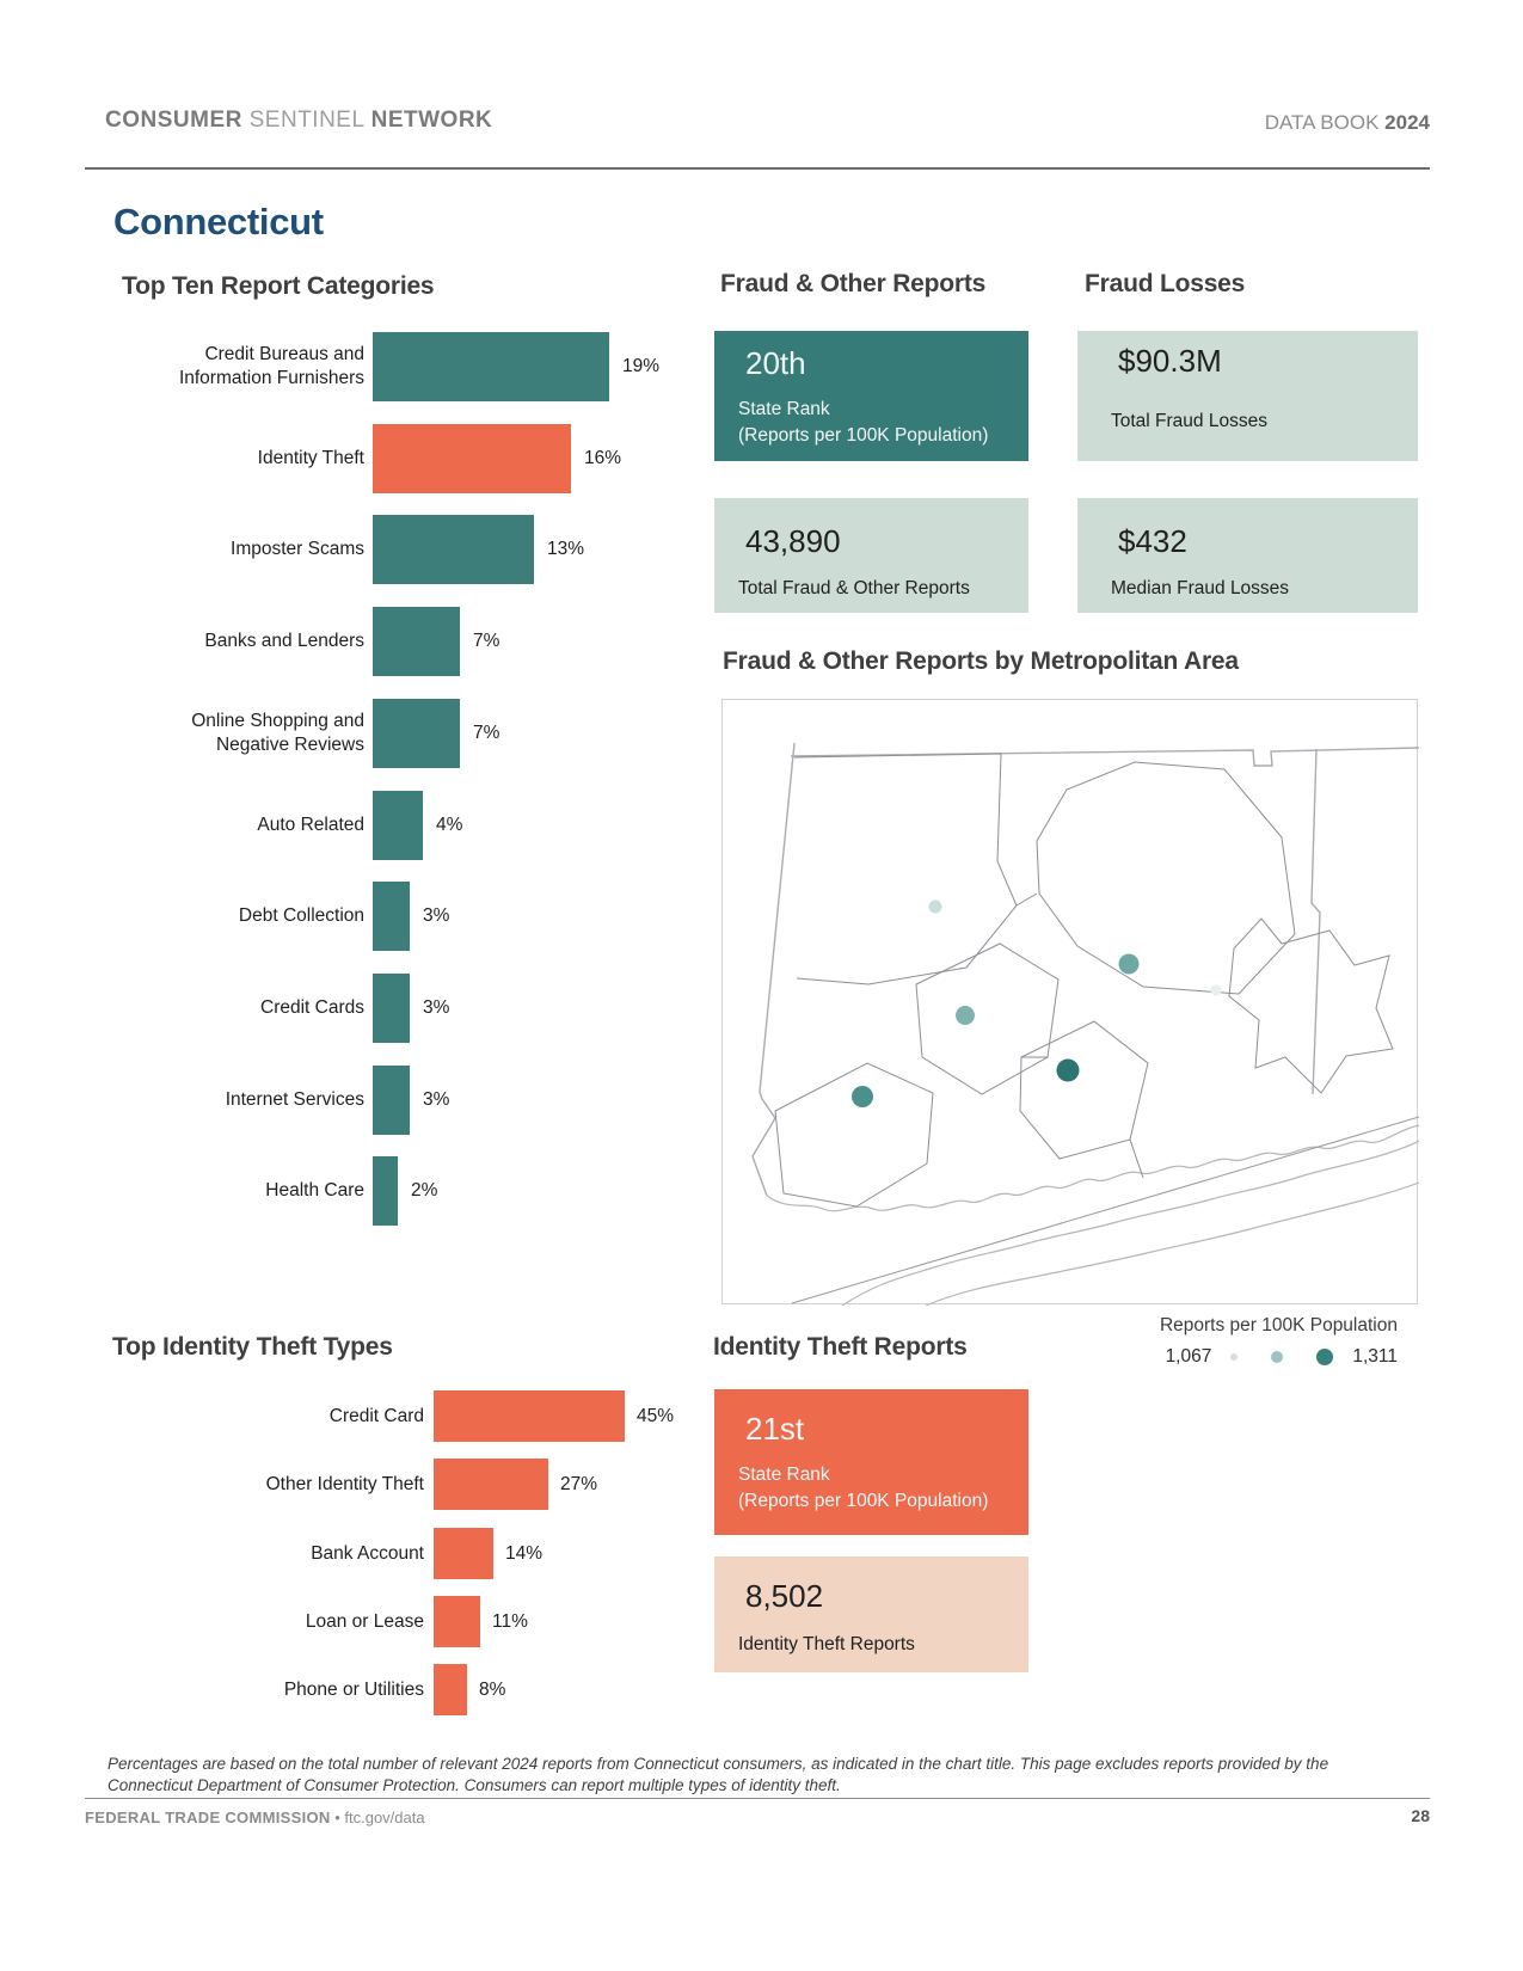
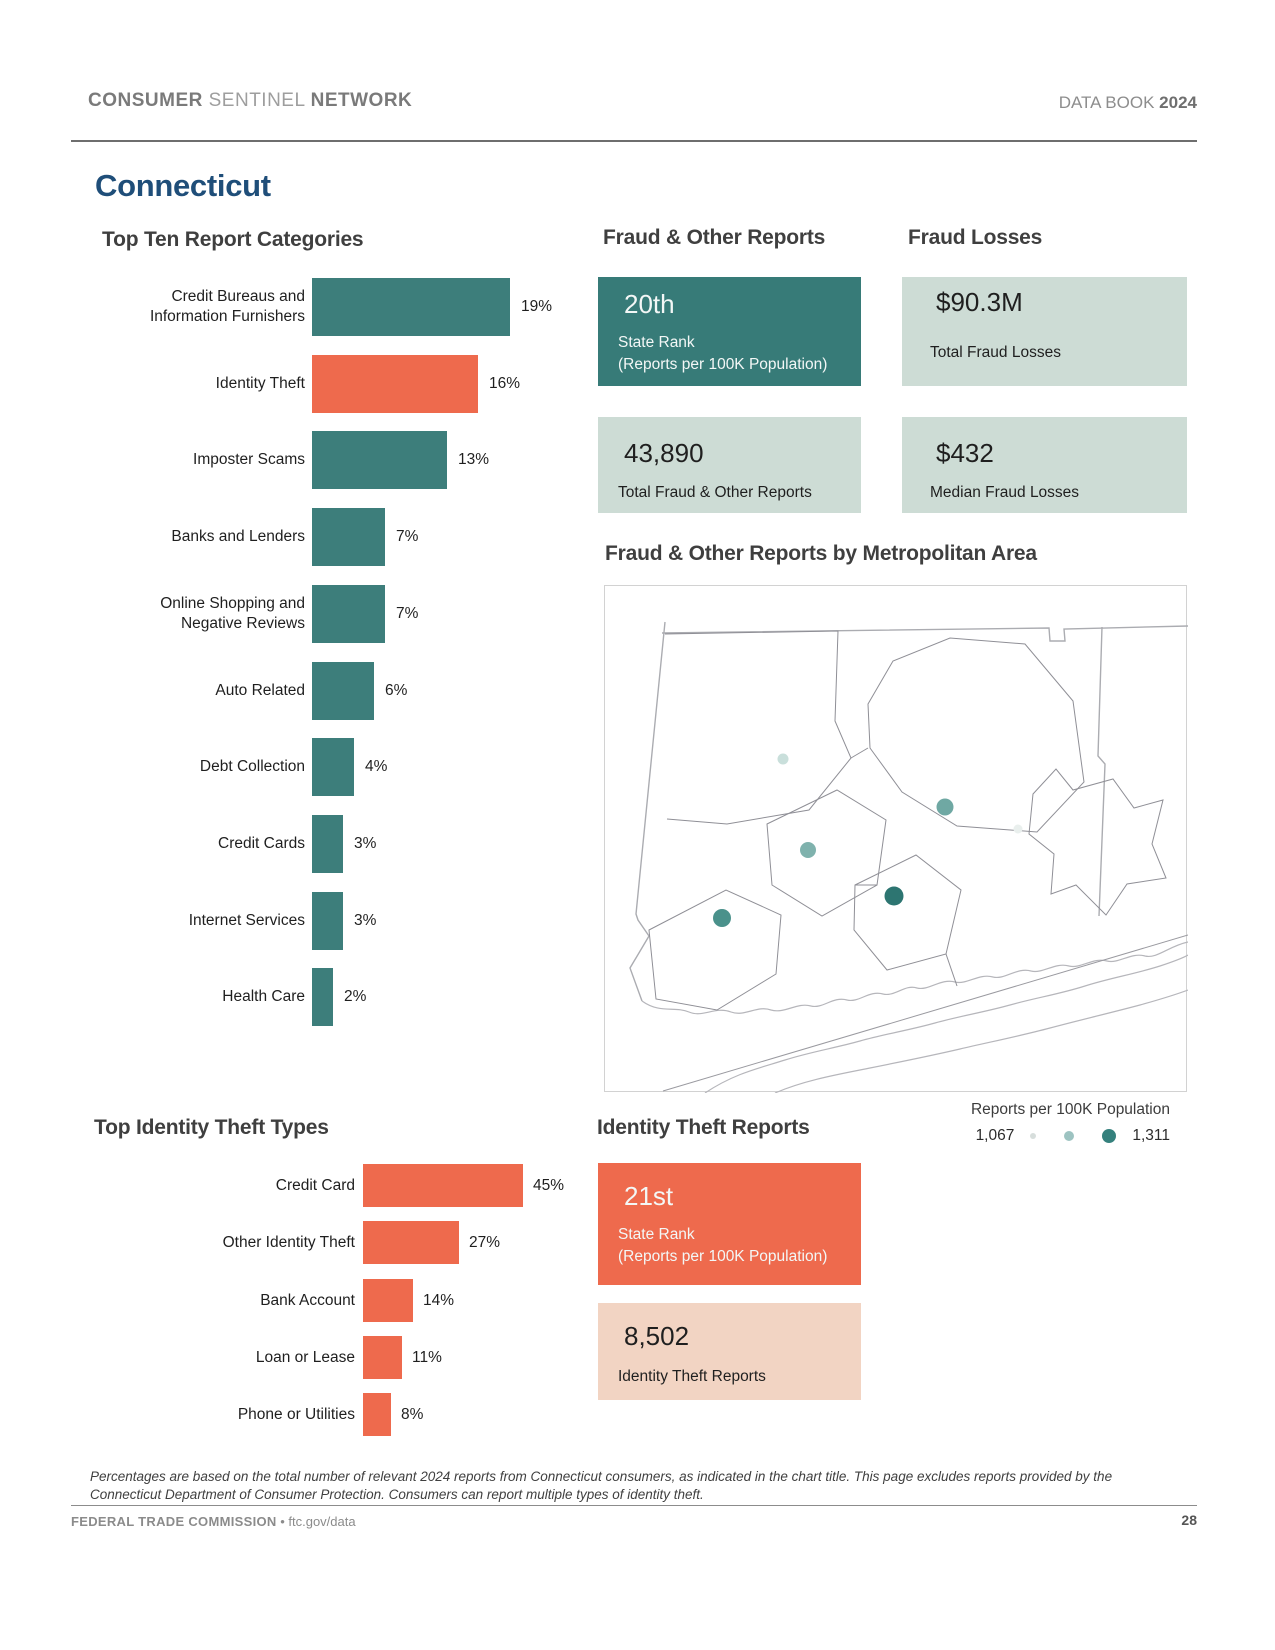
Top Ten Report Categories/Auto Related: 4% -> 6%
Top Ten Report Categories/Debt Collection: 3% -> 4%
